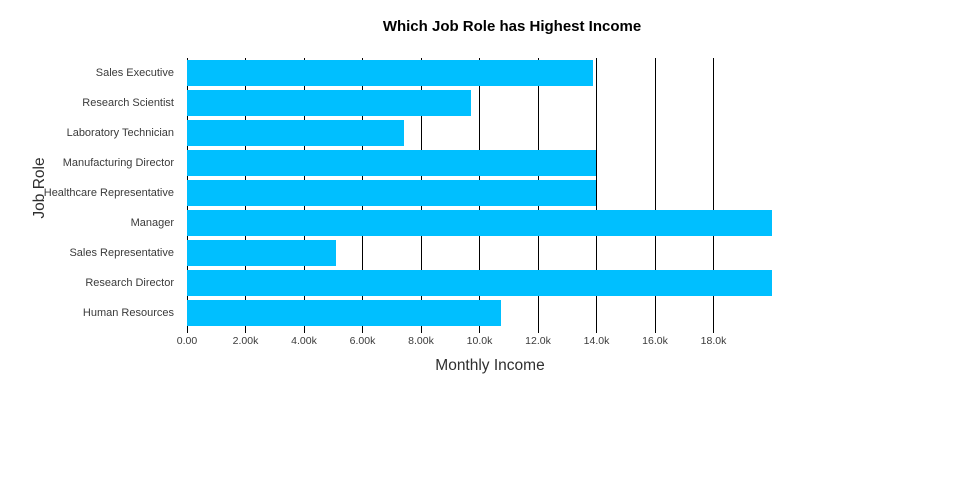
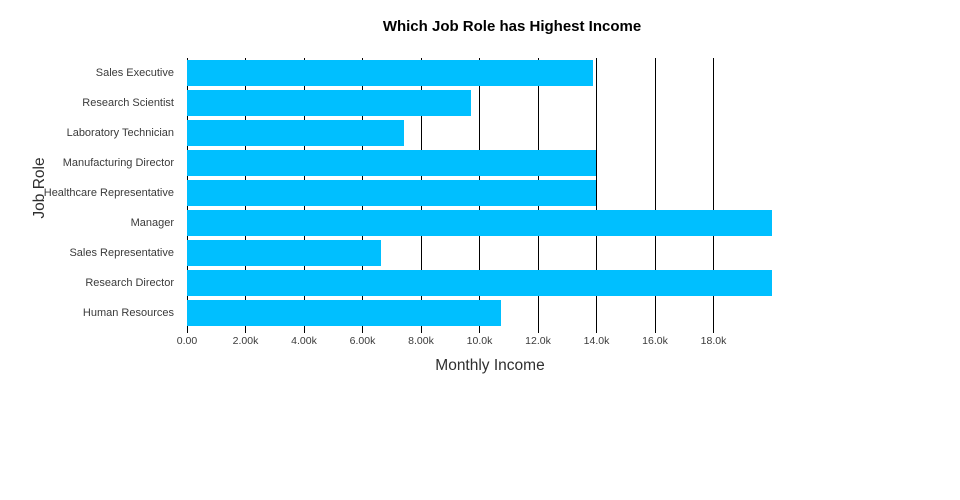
Sales Representative: 5.1k -> 6.6k
